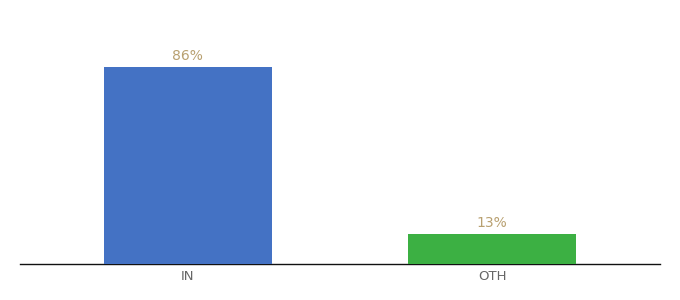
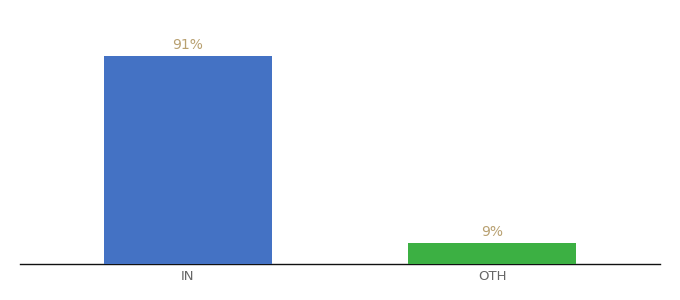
IN: 86% -> 91%
OTH: 13% -> 9%
